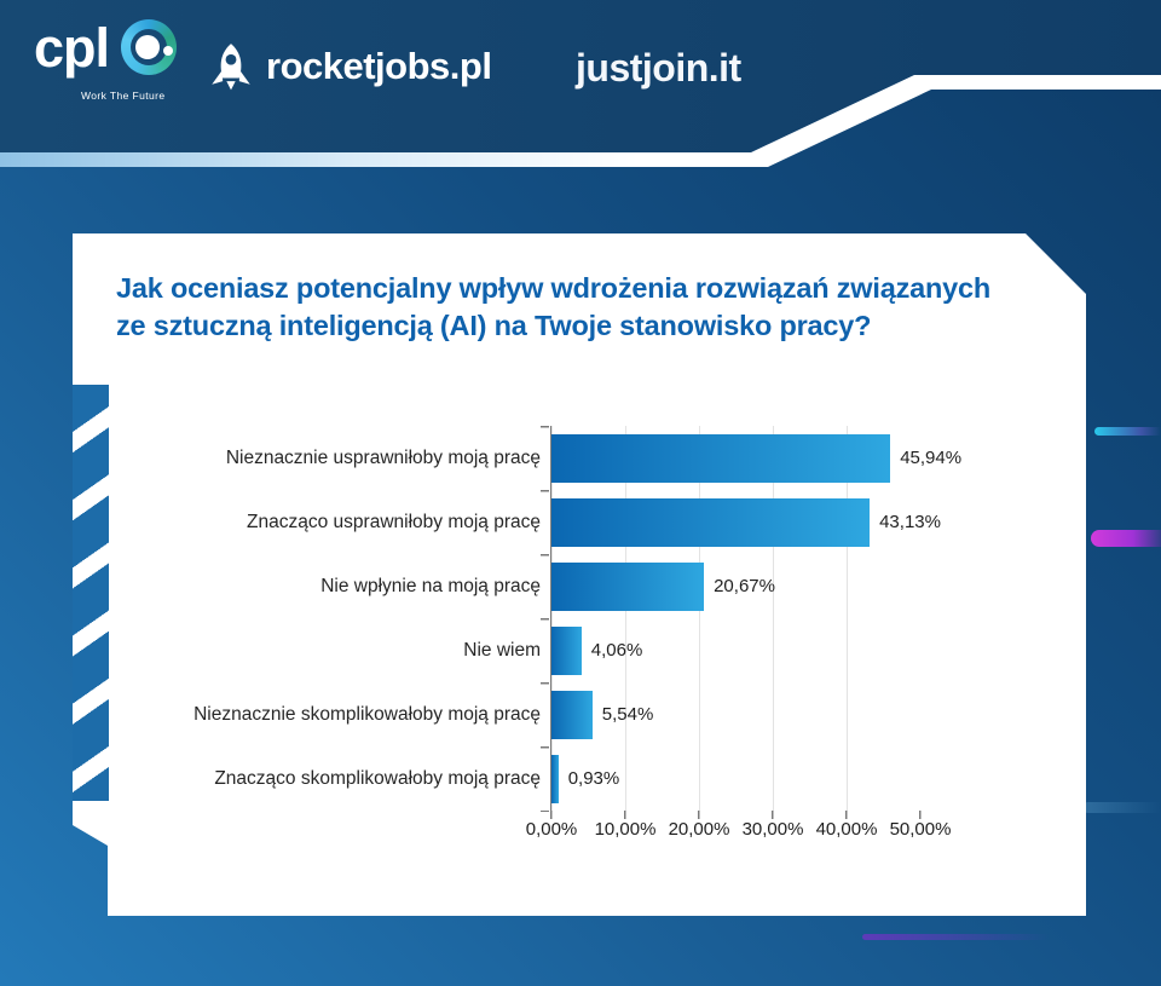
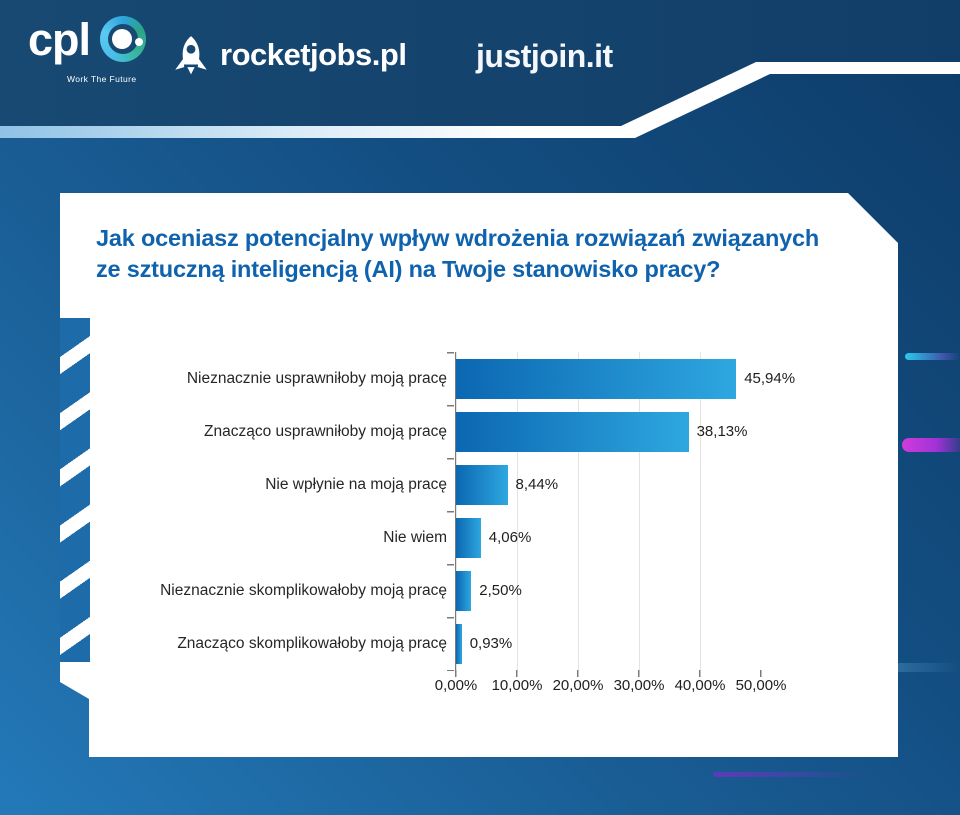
Znacząco usprawniłoby moją pracę: 43,13% -> 38,13%
Nie wpłynie na moją pracę: 20,67% -> 8,44%
Nieznacznie skomplikowałoby moją pracę: 5,54% -> 2,50%
